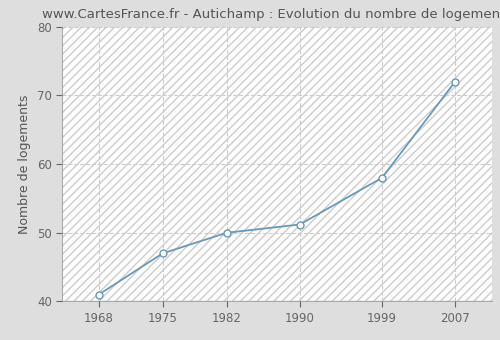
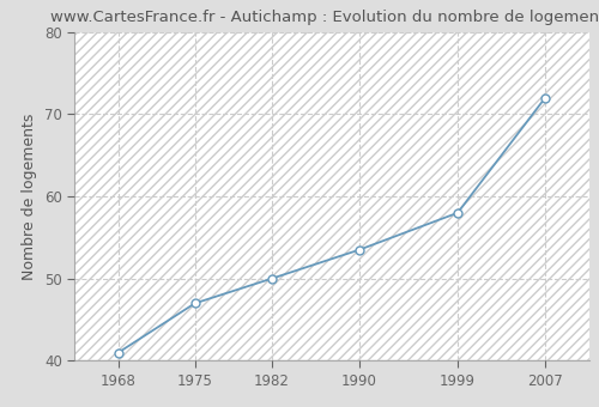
1990: 51.2 -> 53.5
